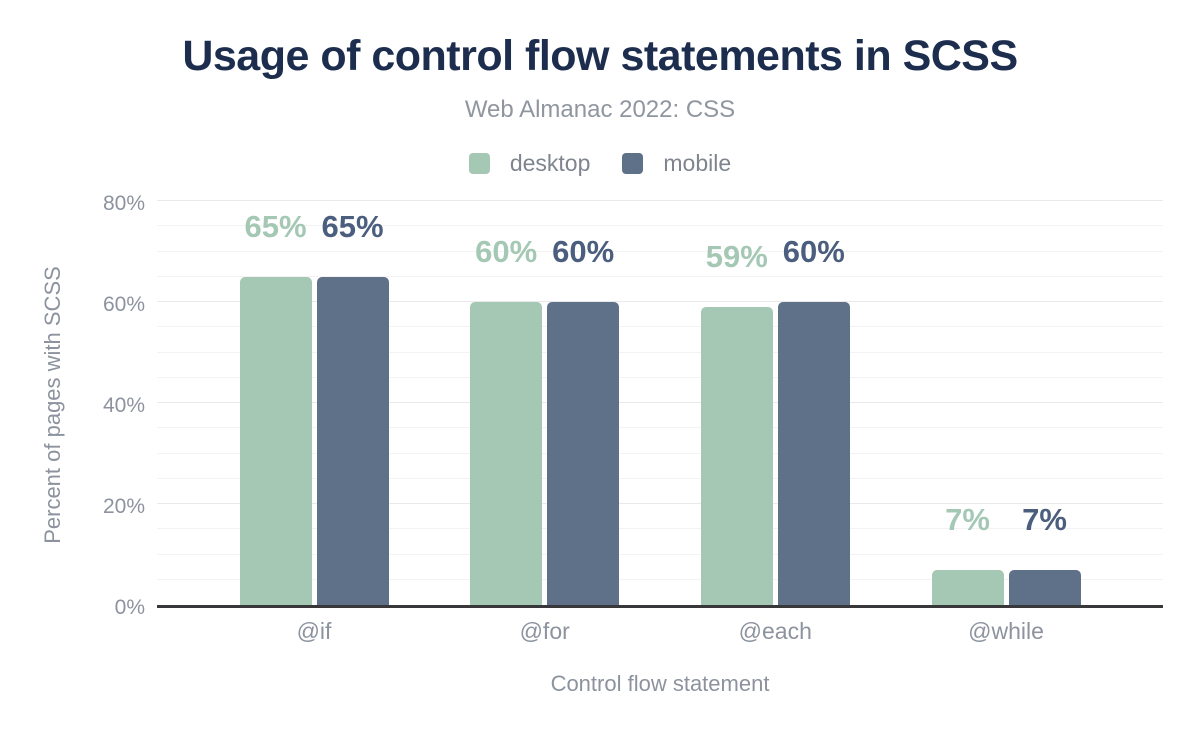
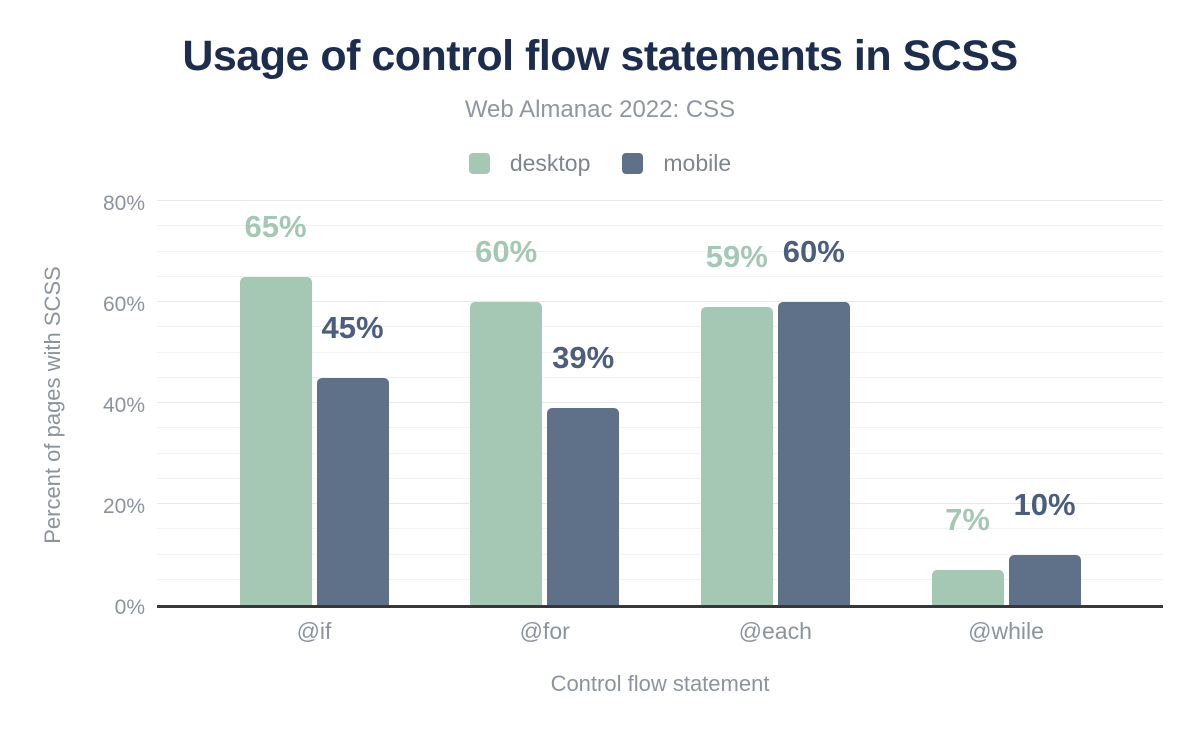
mobile/@if: 65% -> 45%
mobile/@for: 60% -> 39%
mobile/@while: 7% -> 10%
